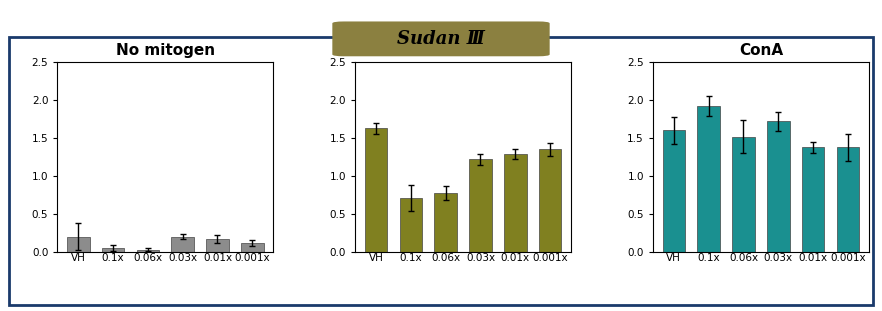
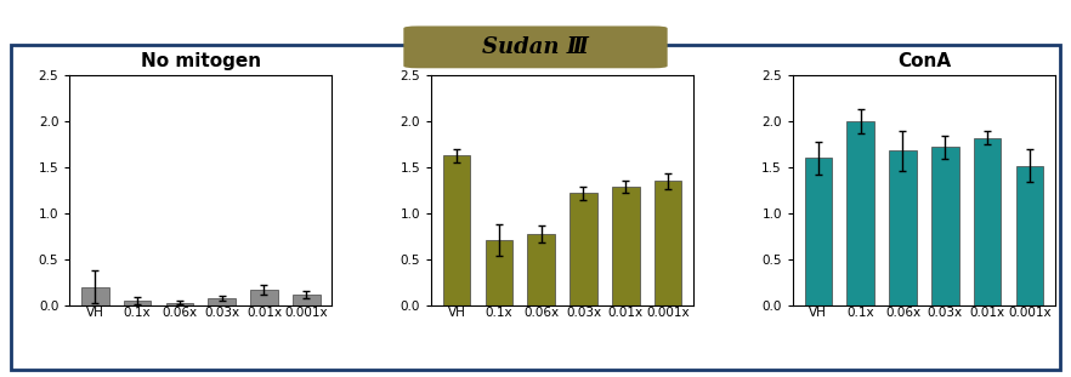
No mitogen/0.03x: 0.20 -> 0.08
ConA/0.1x: 1.92 -> 2.00
ConA/0.06x: 1.52 -> 1.68
ConA/0.01x: 1.38 -> 1.82
ConA/0.001x: 1.38 -> 1.52
